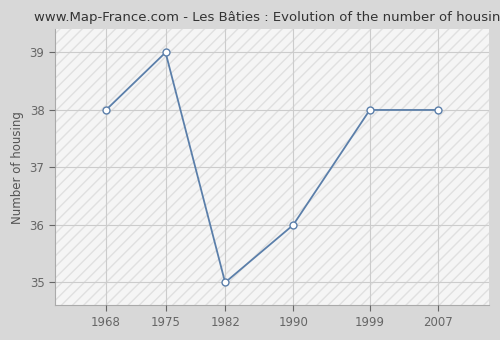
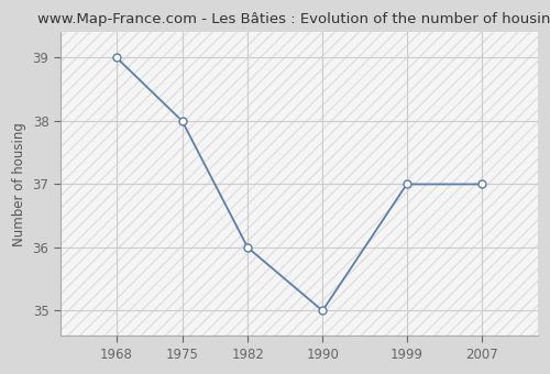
1968: 38 -> 39
1975: 39 -> 38
1982: 35 -> 36
1990: 36 -> 35
1999: 38 -> 37
2007: 38 -> 37
